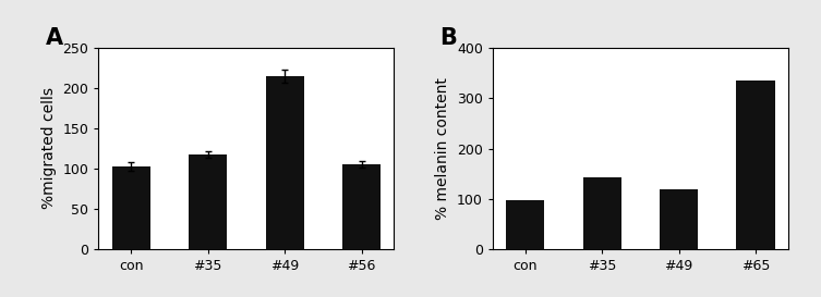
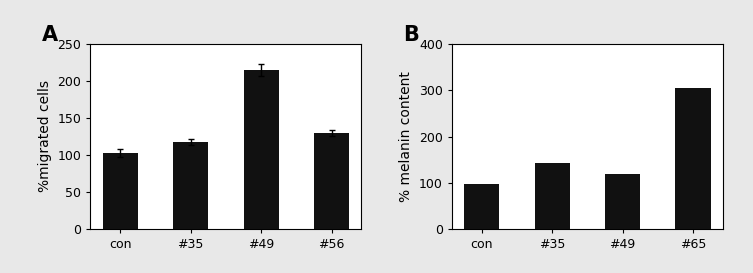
#56: 106 -> 130
#65: 335 -> 305
